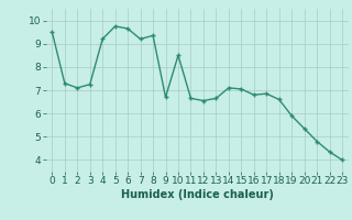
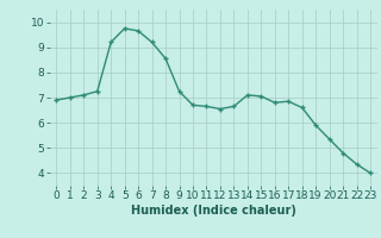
0: 9.50 -> 6.90
1: 7.30 -> 7.00
8: 9.35 -> 8.55
9: 6.70 -> 7.25
10: 8.50 -> 6.70
